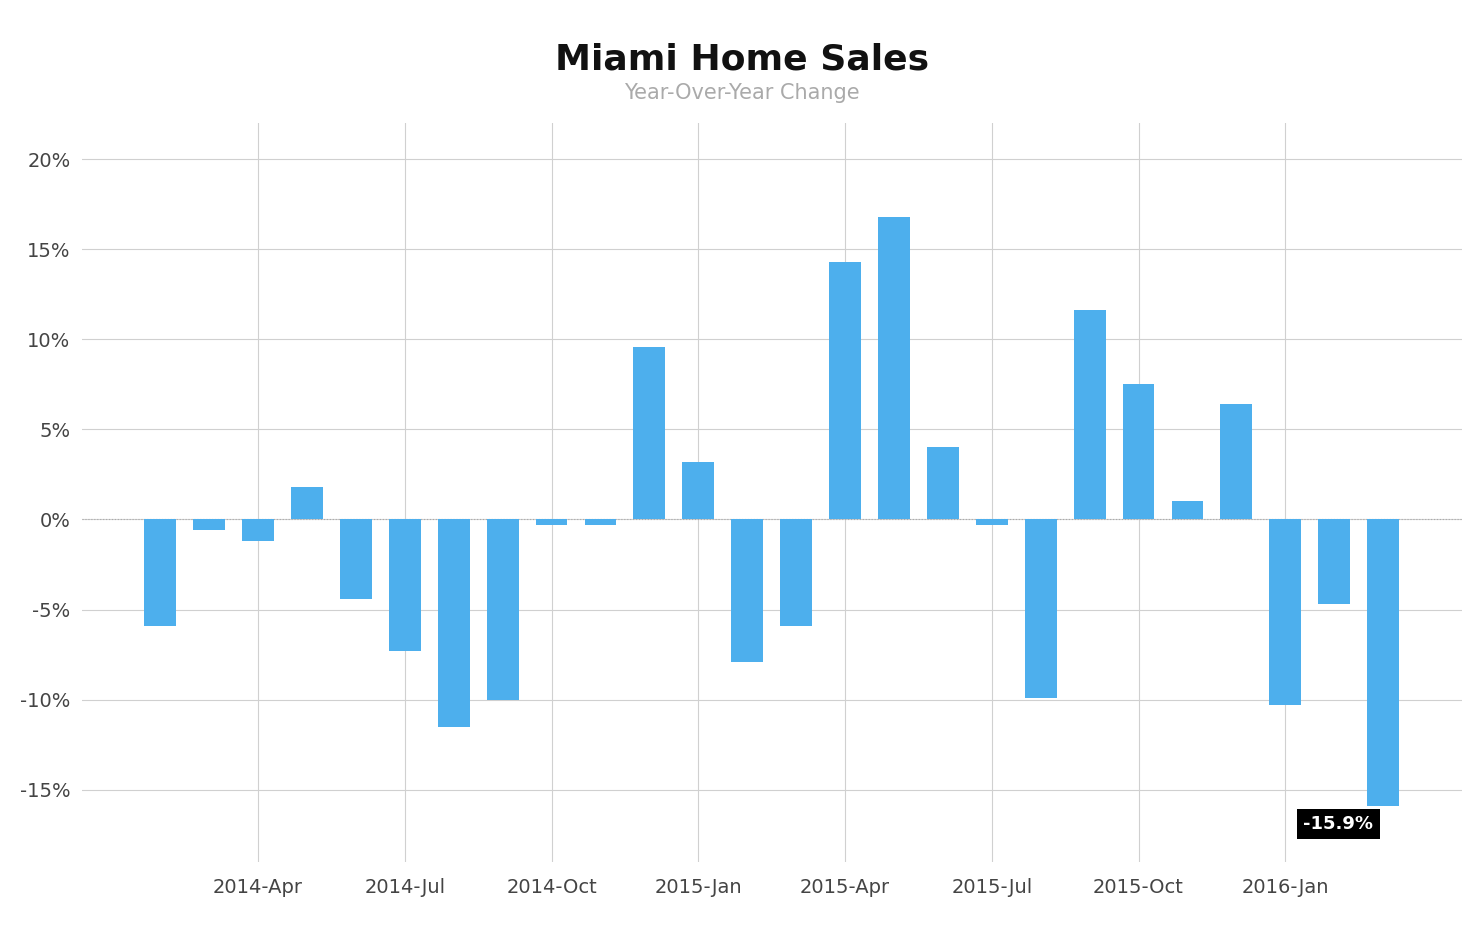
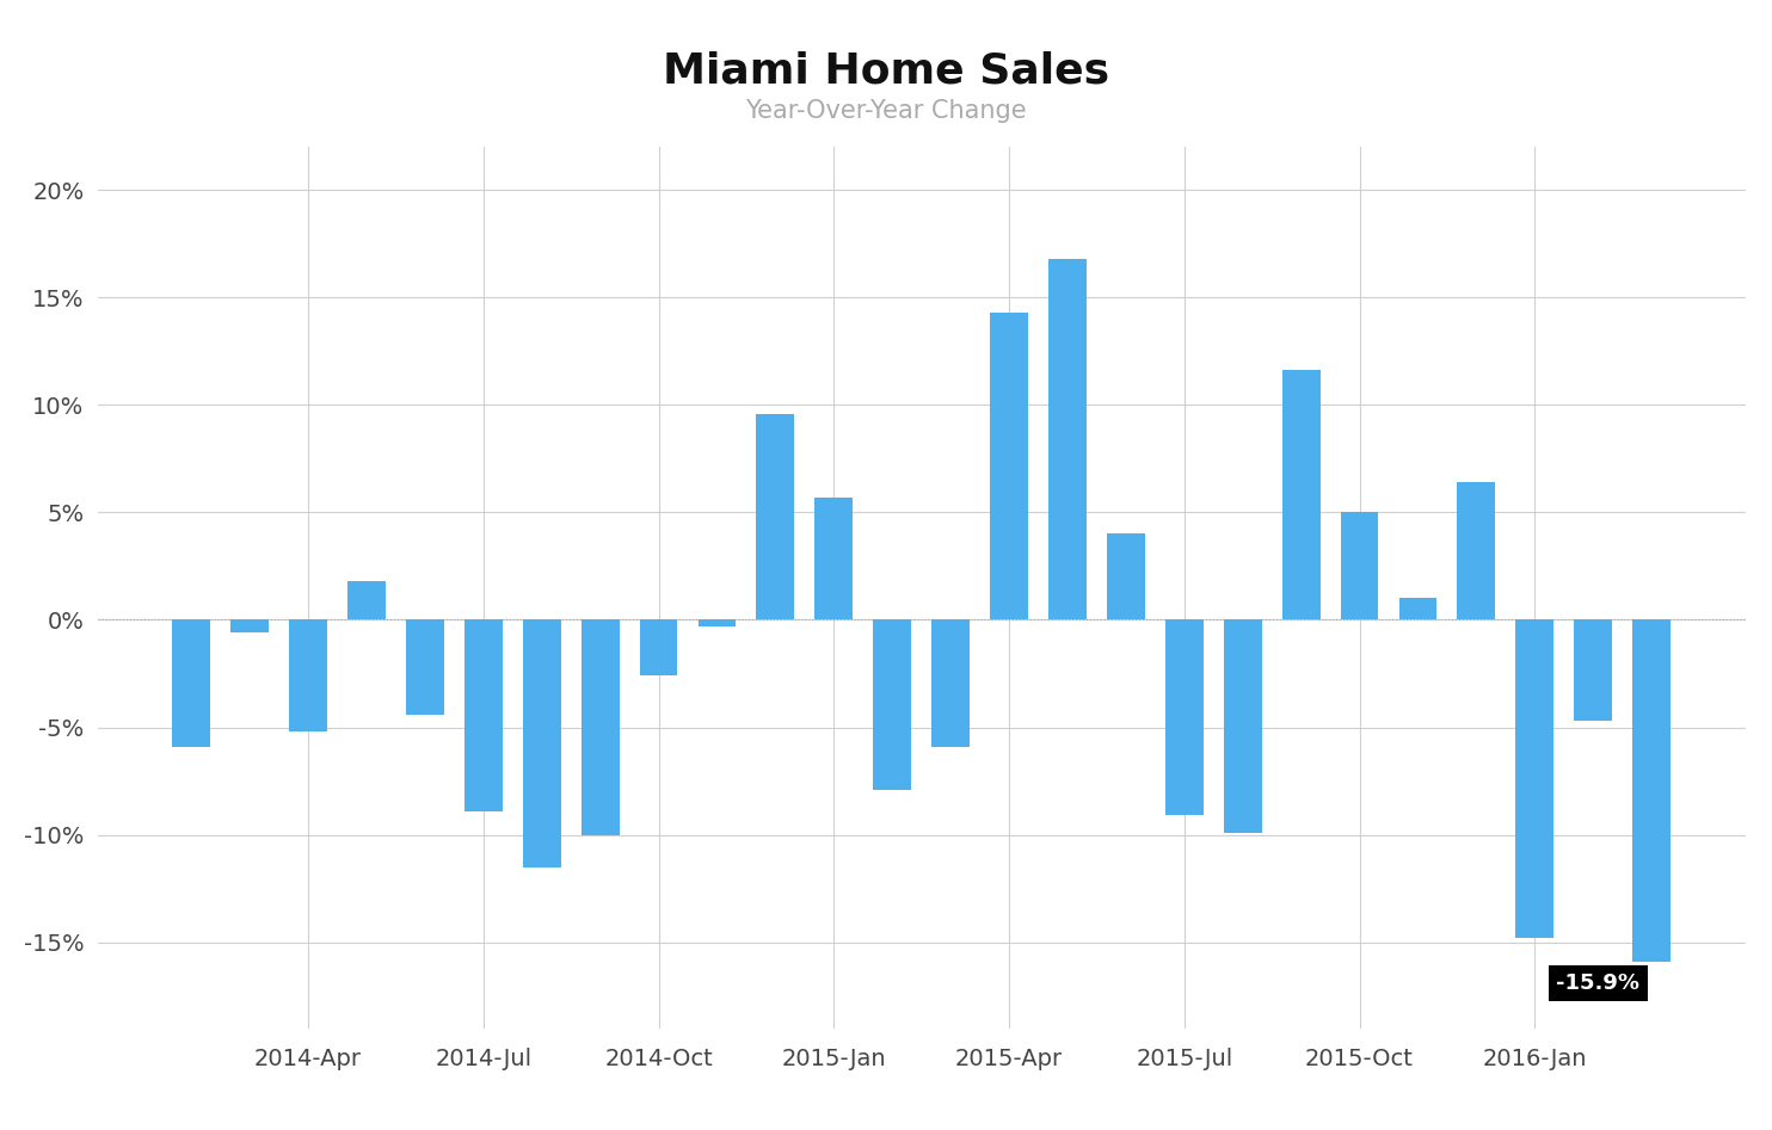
2014-Apr: -1.2% -> -5.2%
2014-Jul: -7.3% -> -8.9%
2014-Oct: -0.3% -> -2.6%
2015-Jan: 3.2% -> 5.7%
2015-Jul: -0.3% -> -9.1%
2015-Oct: 7.5% -> 5.0%
2016-Jan: -10.3% -> -14.8%
